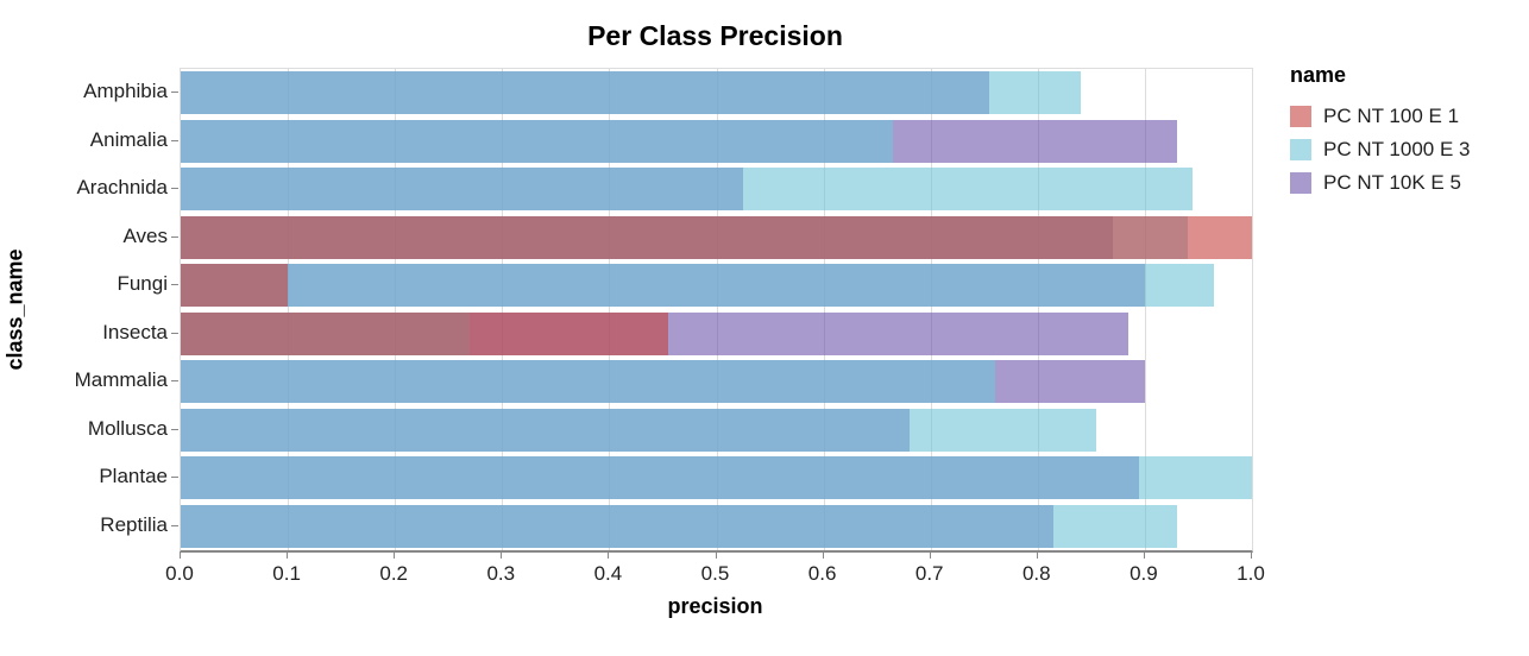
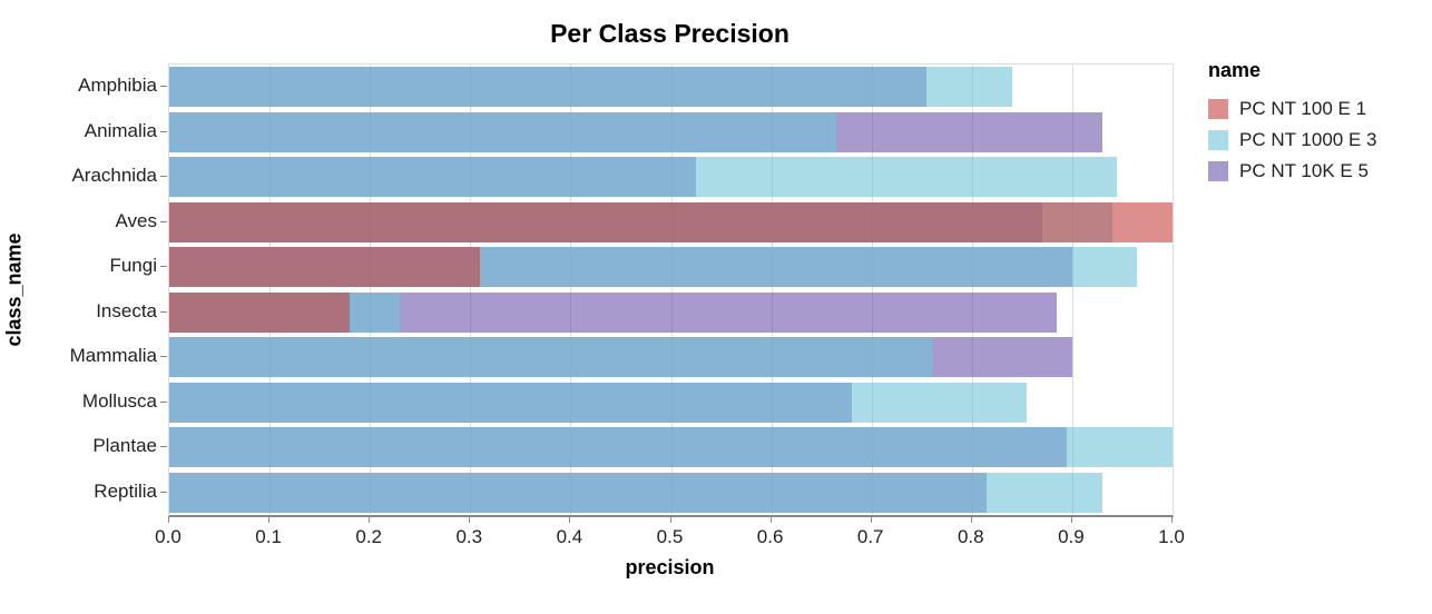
PC NT 100 E 1/Fungi: 0.10 -> 0.31
PC NT 100 E 1/Insecta: 0.46 -> 0.18
PC NT 1000 E 3/Insecta: 0.27 -> 0.23
